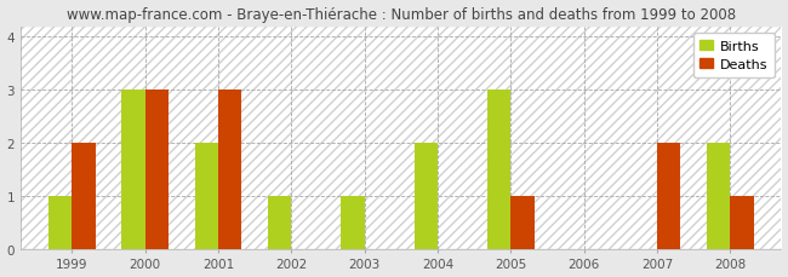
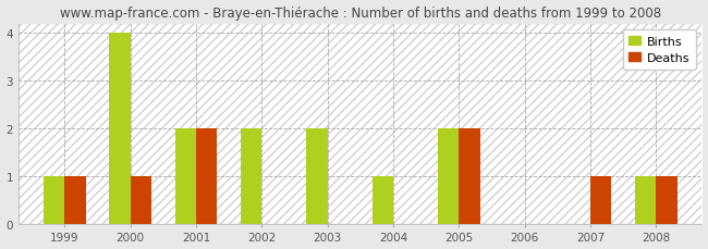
Deaths/1999: 2 -> 1
Births/2000: 3 -> 4
Deaths/2000: 3 -> 1
Deaths/2001: 3 -> 2
Births/2002: 1 -> 2
Births/2003: 1 -> 2
Births/2004: 2 -> 1
Births/2005: 3 -> 2
Deaths/2005: 1 -> 2
Deaths/2007: 2 -> 1
Births/2008: 2 -> 1
